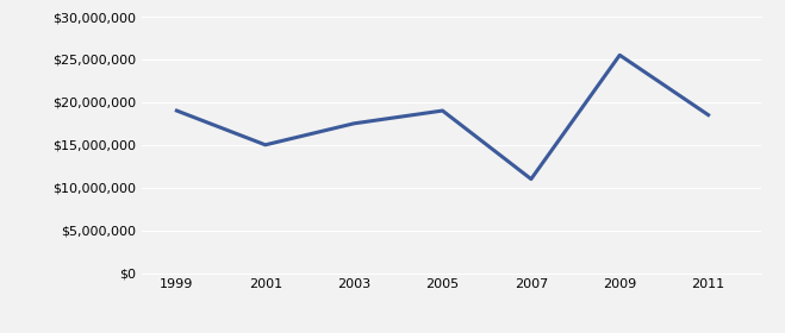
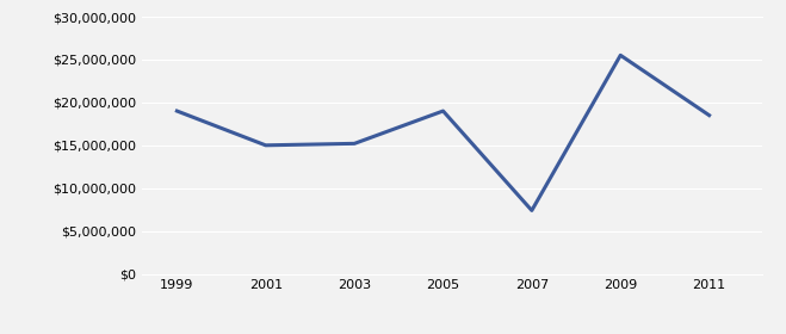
2003: $17,500,000 -> $15,200,000
2007: $11,000,000 -> $7,400,000
